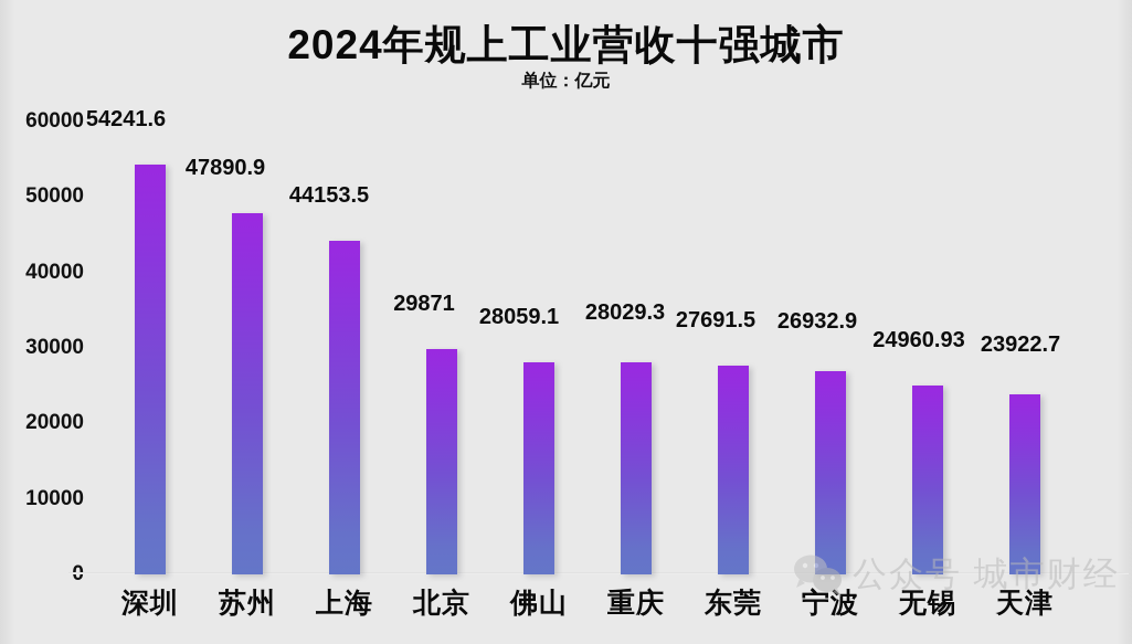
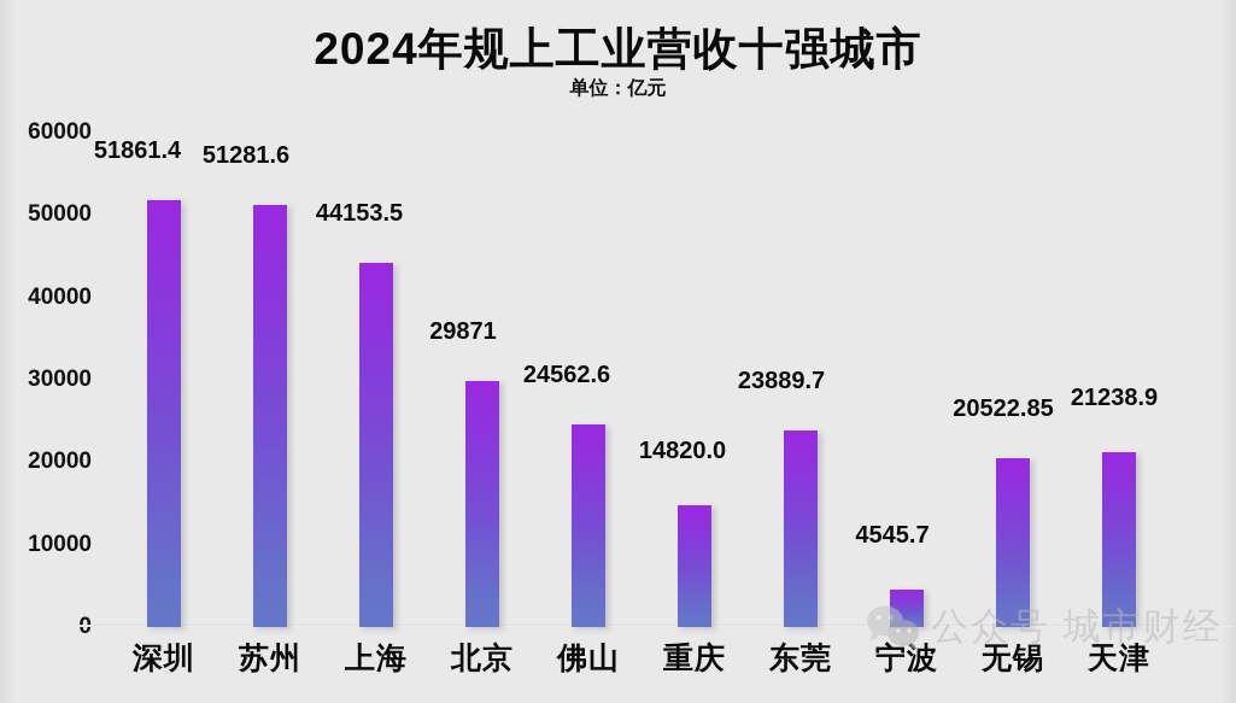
深圳: 54241.6 -> 51861.4
苏州: 47890.9 -> 51281.6
佛山: 28059.1 -> 24562.6
重庆: 28029.3 -> 14820.0
东莞: 27691.5 -> 23889.7
宁波: 26932.9 -> 4545.7
无锡: 24960.93 -> 20522.85
天津: 23922.7 -> 21238.9
